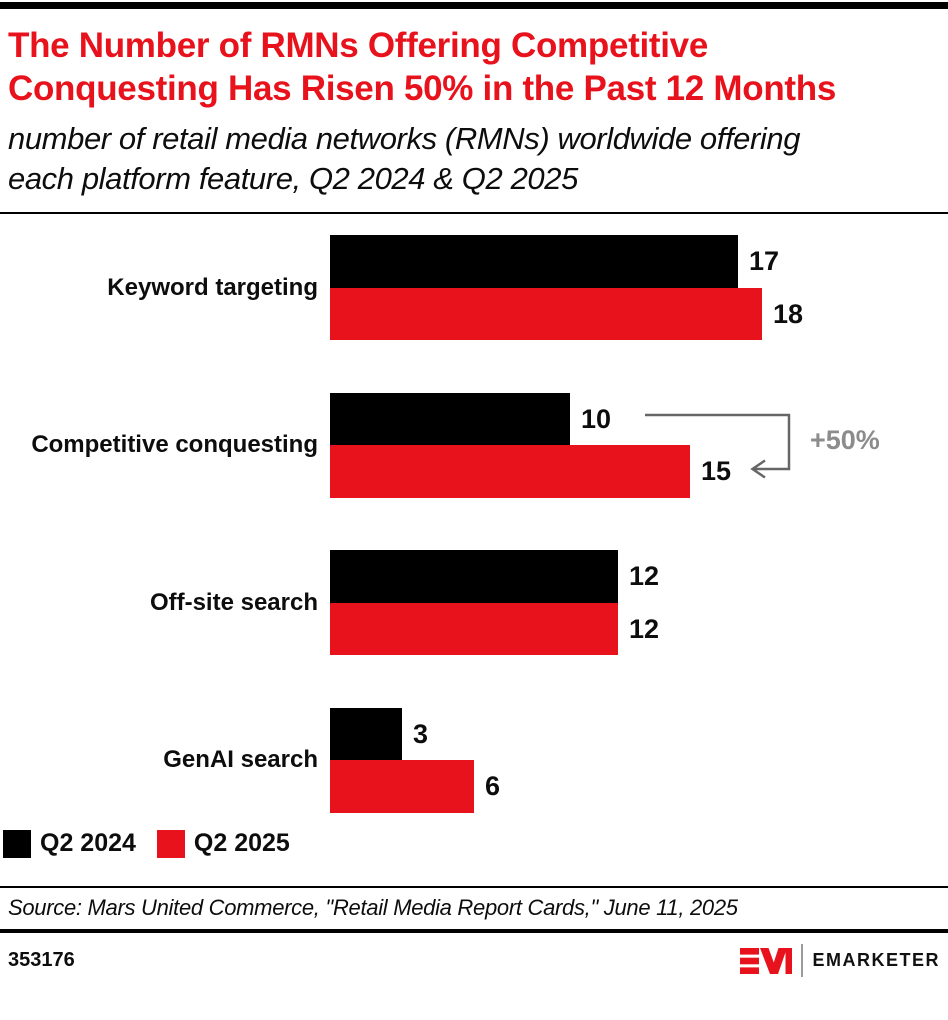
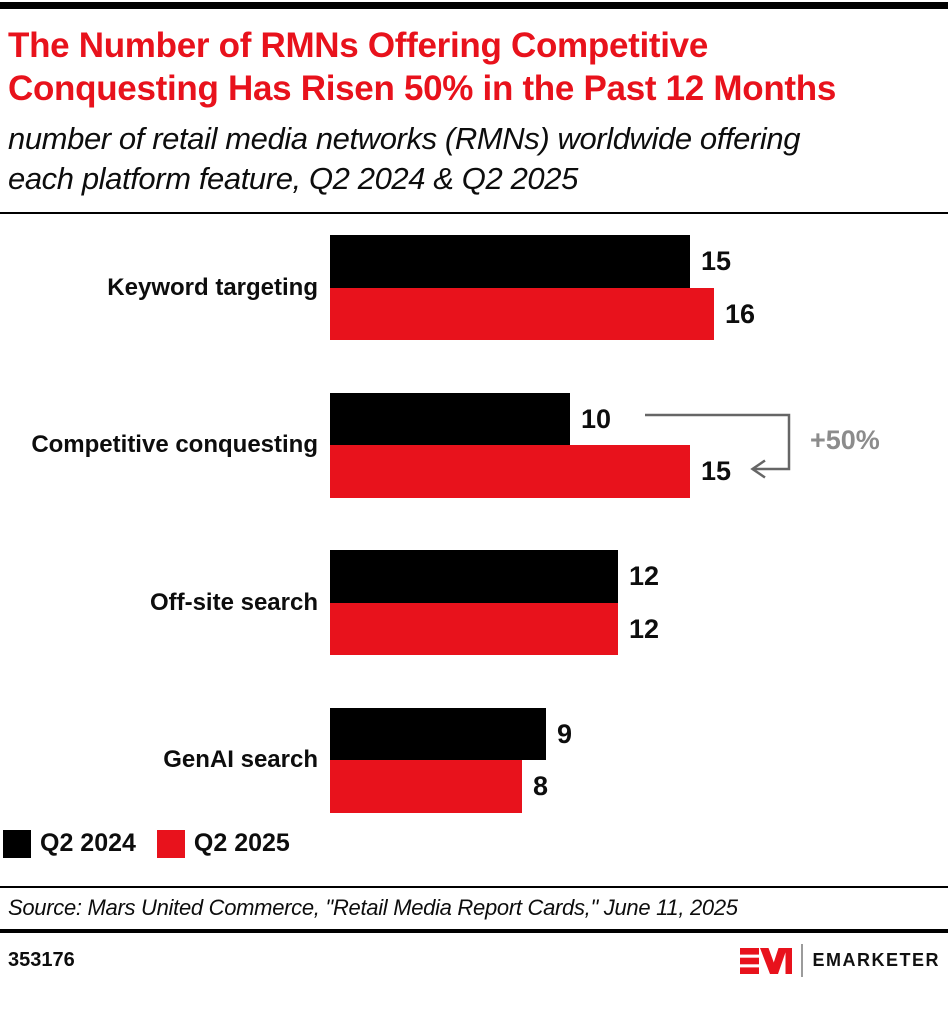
Q2 2024/Keyword targeting: 17 -> 15
Q2 2025/Keyword targeting: 18 -> 16
Q2 2024/GenAI search: 3 -> 9
Q2 2025/GenAI search: 6 -> 8
